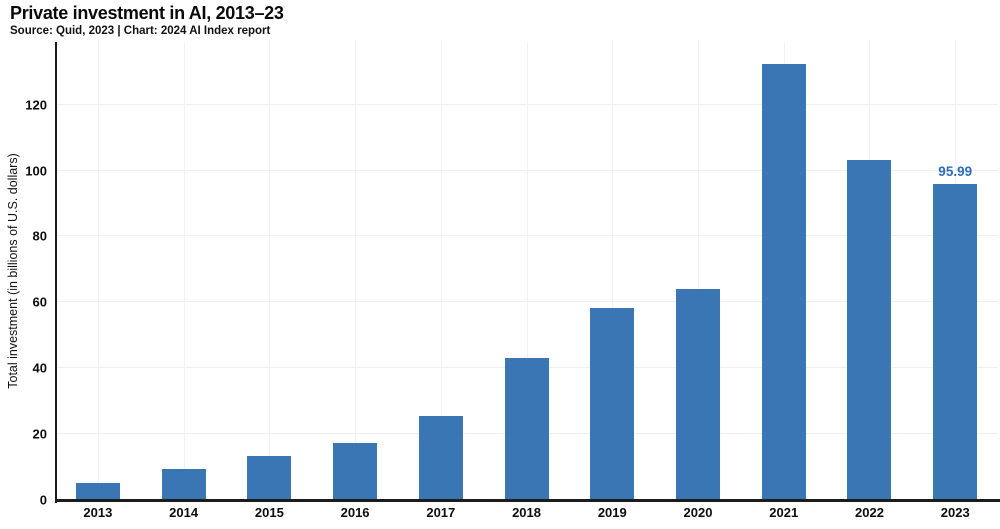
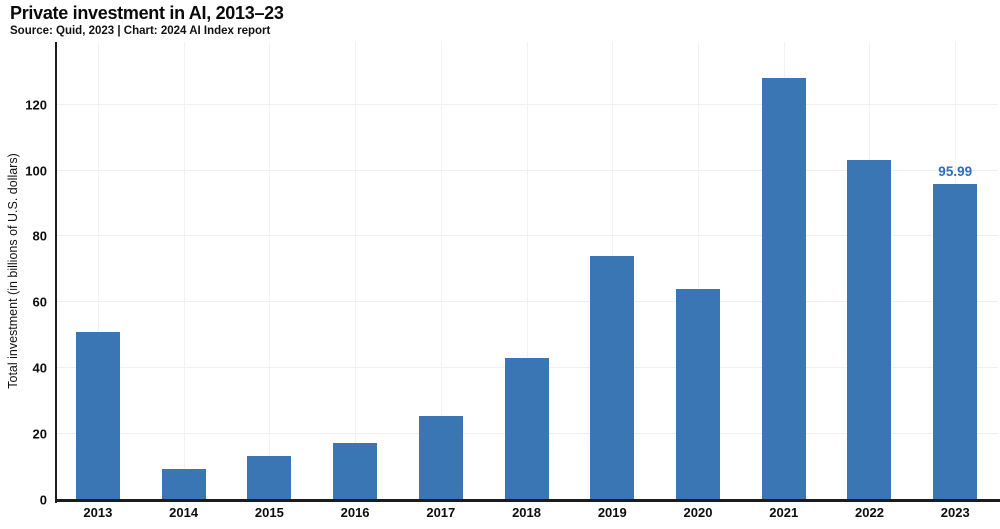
2013: 5 -> 51
2019: 58 -> 74
2021: 132 -> 128
